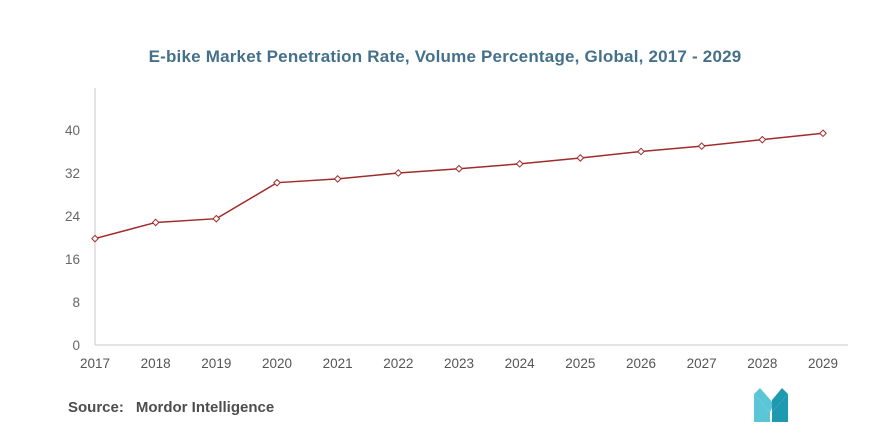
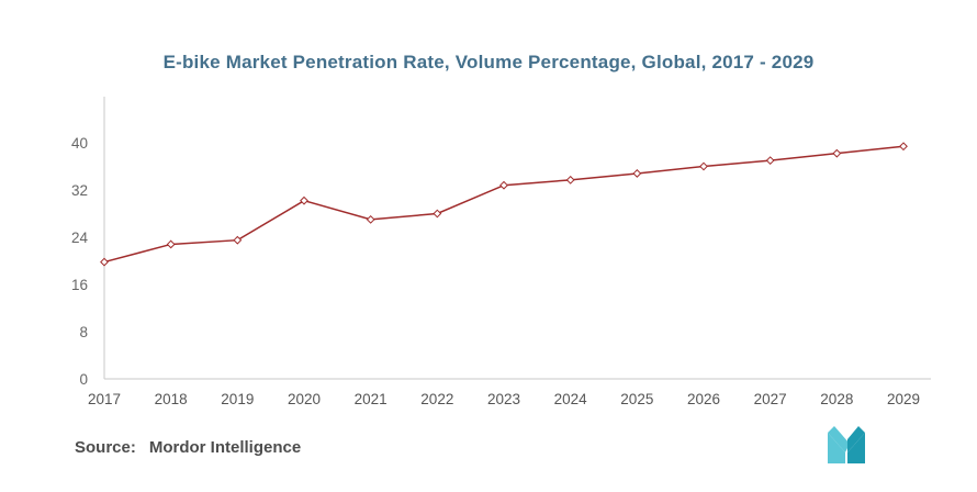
2021: 31 -> 27
2022: 32 -> 28
